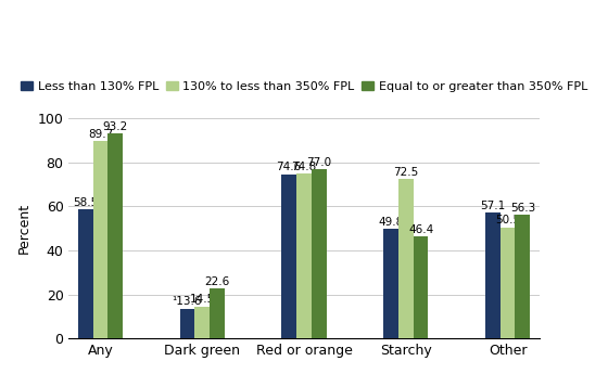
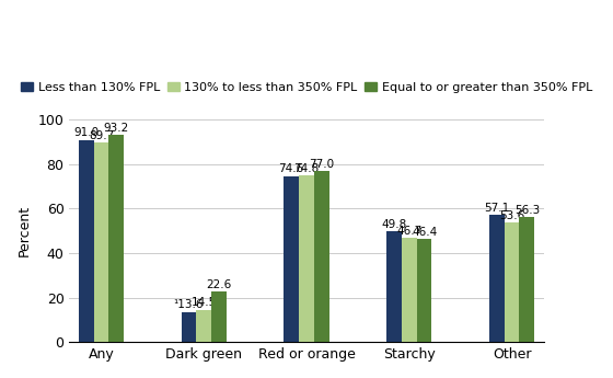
Less than 130% FPL/Any: 58.5 -> 91.0
130% to less than 350% FPL/Starchy: 72.5 -> 46.7
130% to less than 350% FPL/Other: 50.5 -> 53.6
